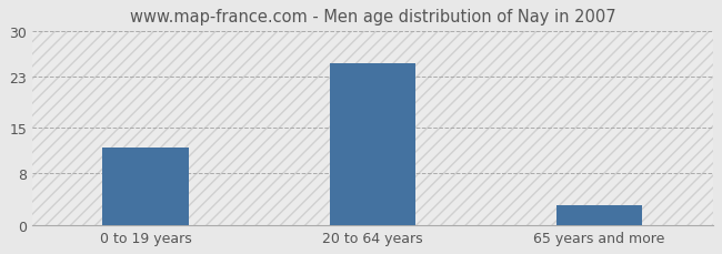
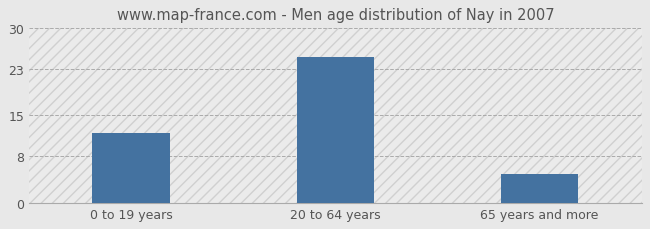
65 years and more: 3 -> 5
